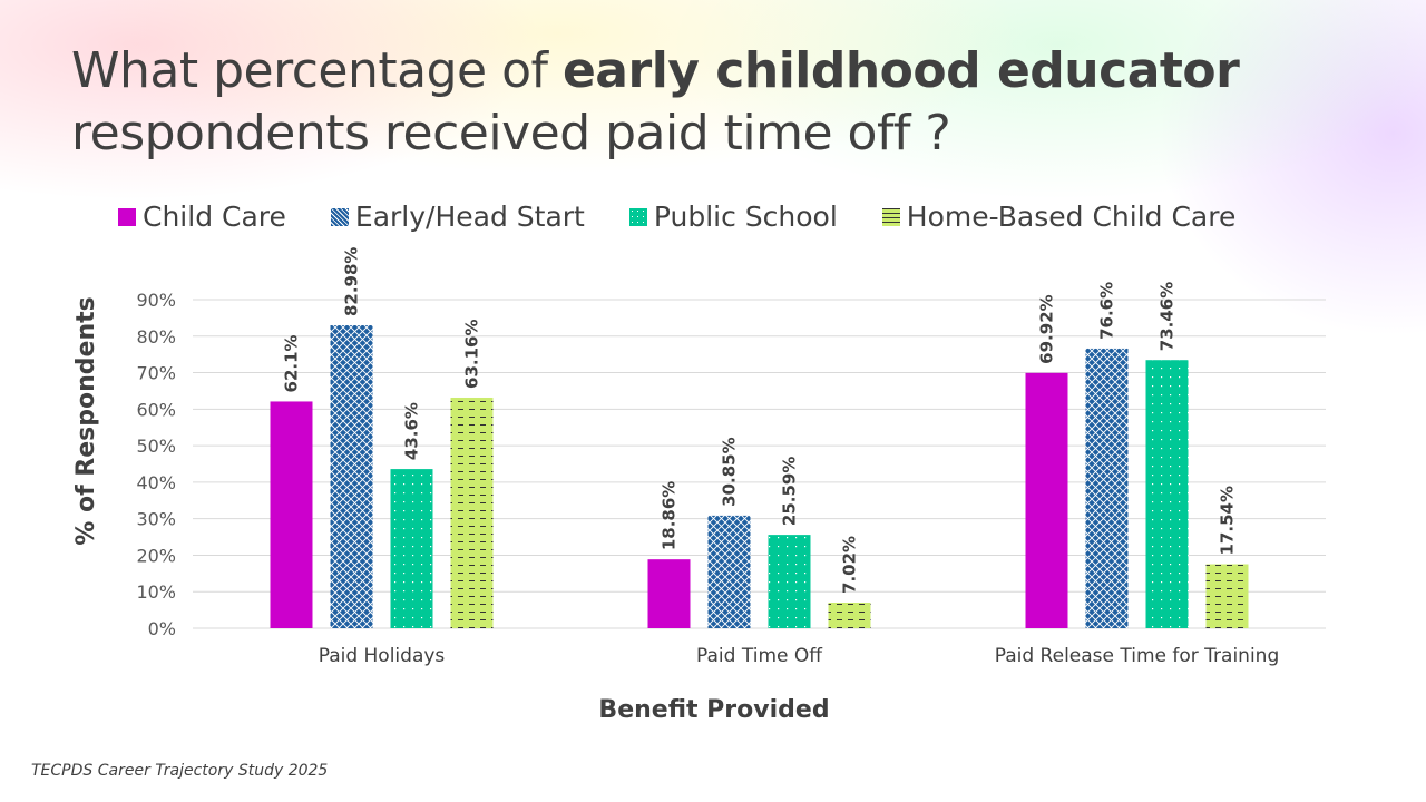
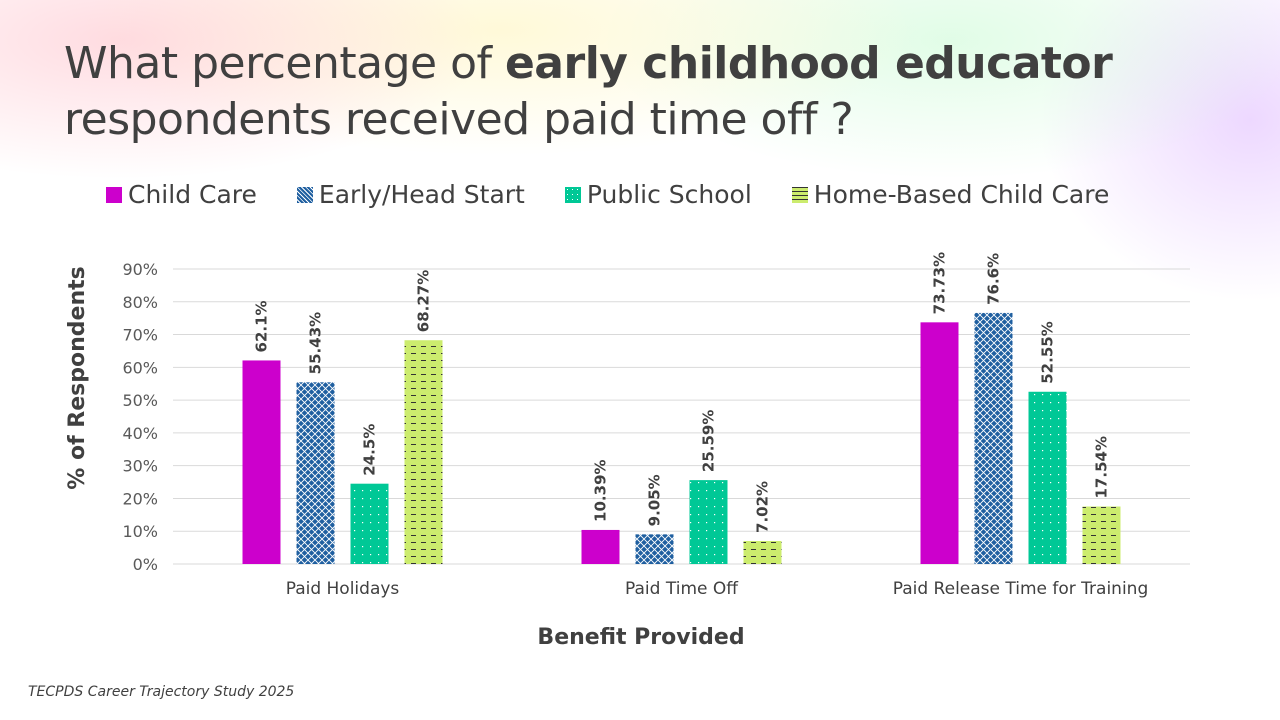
Early/Head Start/Paid Holidays: 82.98% -> 55.43%
Public School/Paid Holidays: 43.6% -> 24.5%
Home-Based Child Care/Paid Holidays: 63.16% -> 68.27%
Child Care/Paid Time Off: 18.86% -> 10.39%
Early/Head Start/Paid Time Off: 30.85% -> 9.05%
Child Care/Paid Release Time for Training: 69.92% -> 73.73%
Public School/Paid Release Time for Training: 73.46% -> 52.55%
